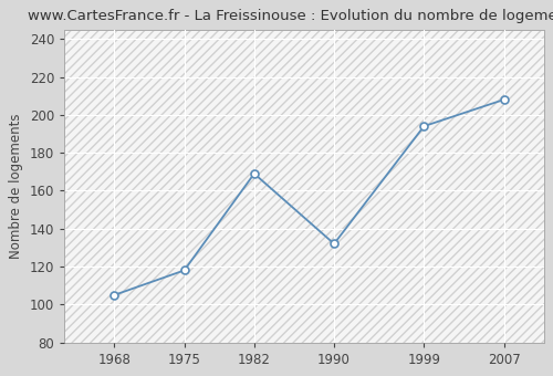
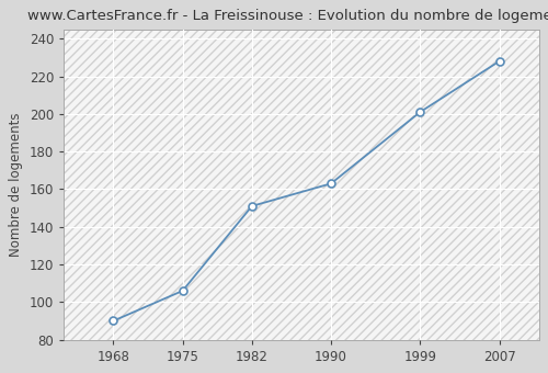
1968: 105 -> 90
1975: 118 -> 106
1982: 169 -> 151
1990: 132 -> 163
1999: 194 -> 201
2007: 208 -> 228
